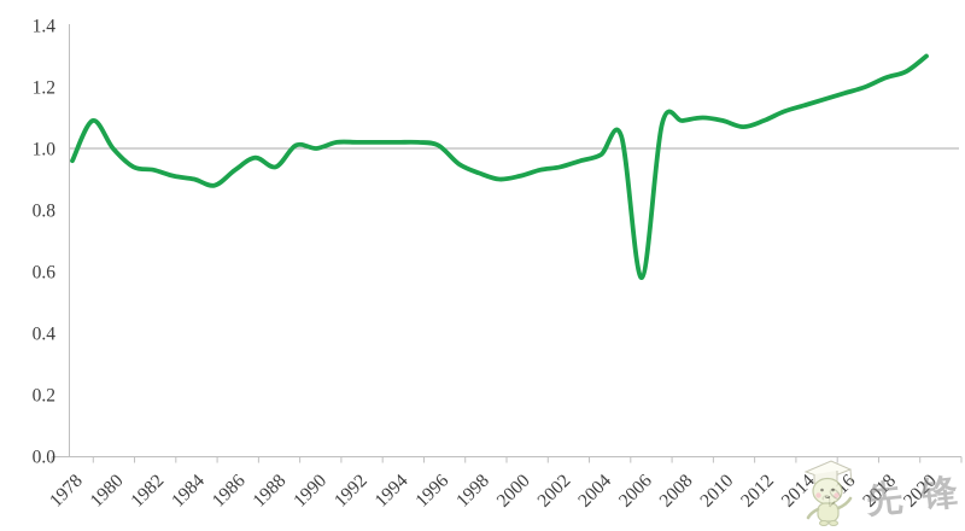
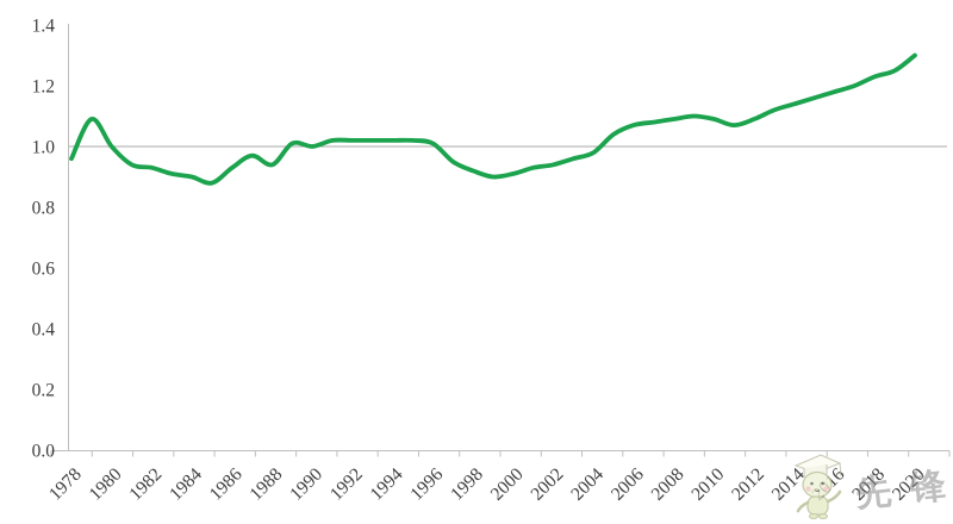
2006: 0.58 -> 1.07
